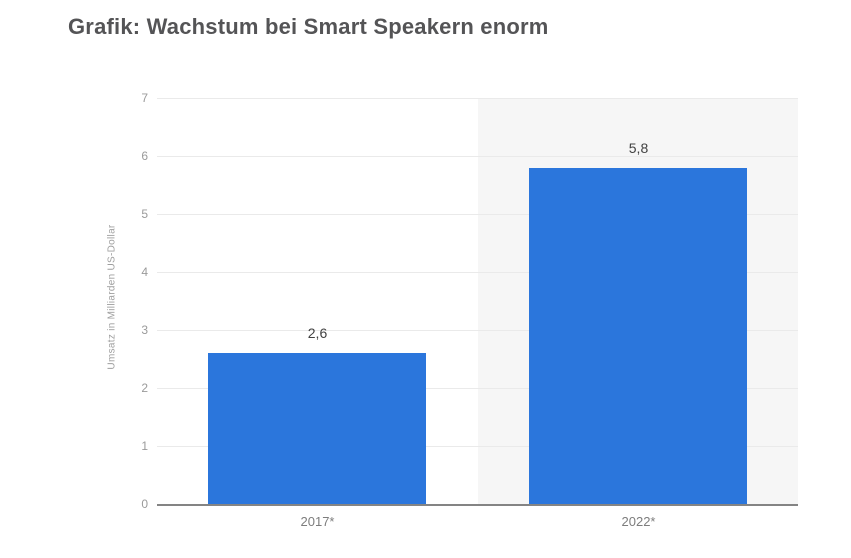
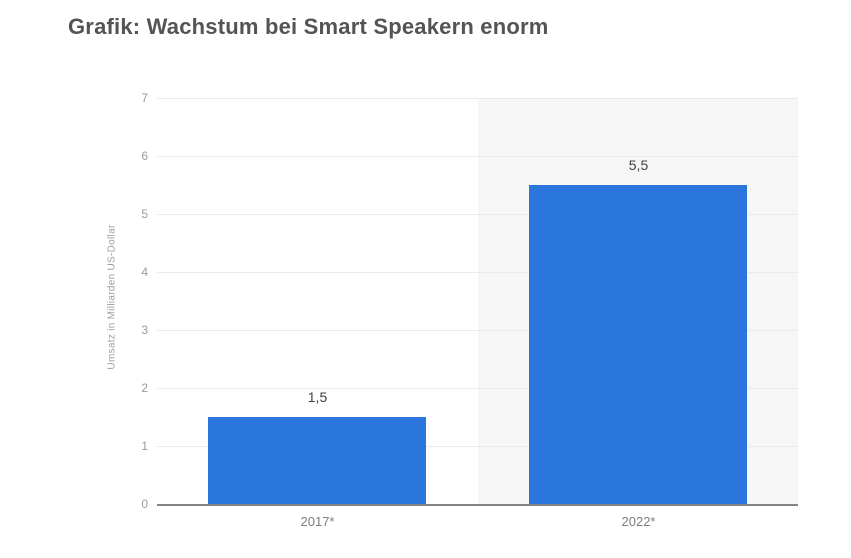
2017*: 2,6 -> 1,5
2022*: 5,8 -> 5,5
